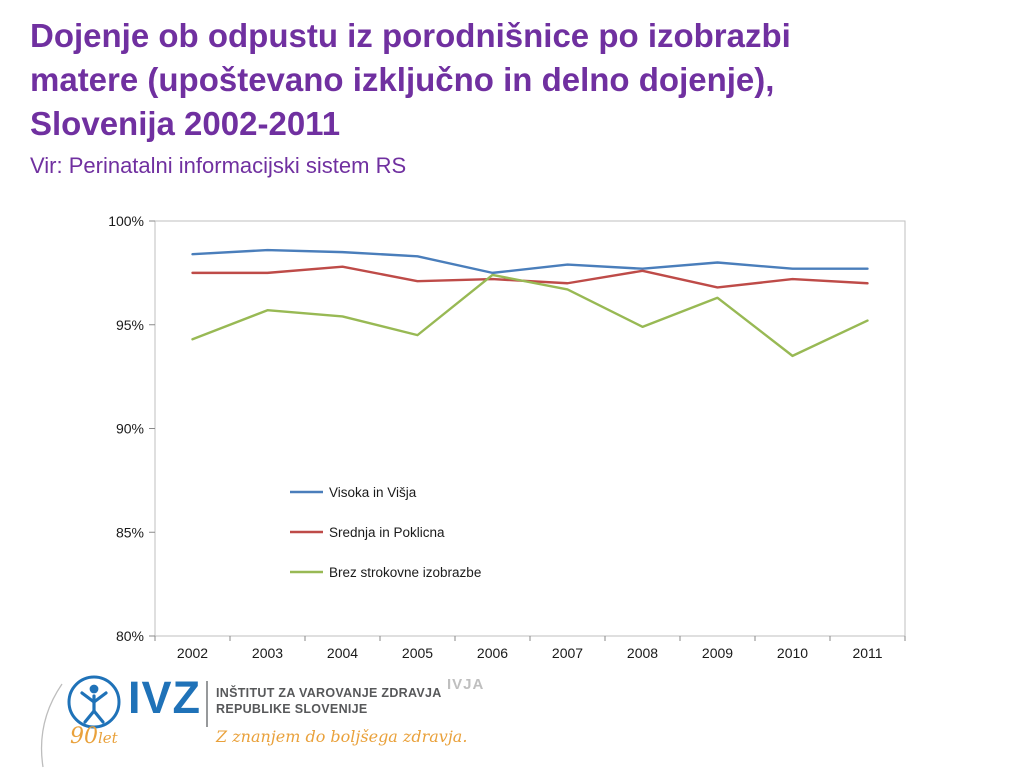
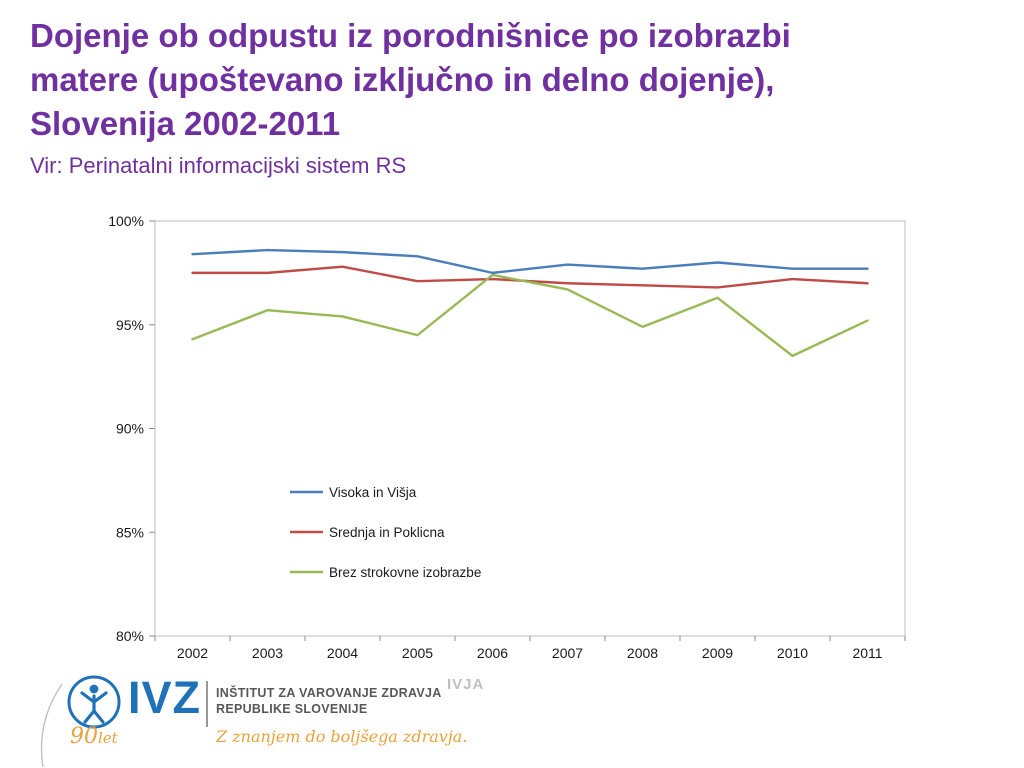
Srednja in Poklicna/2008: 97.6% -> 96.9%
